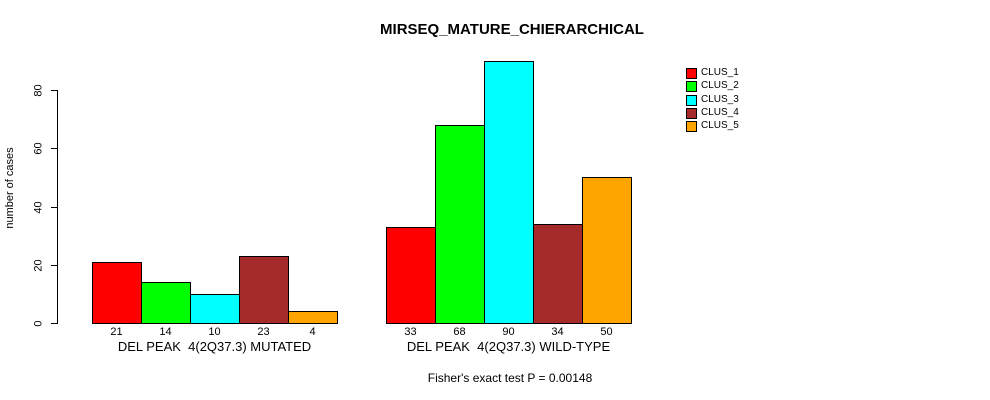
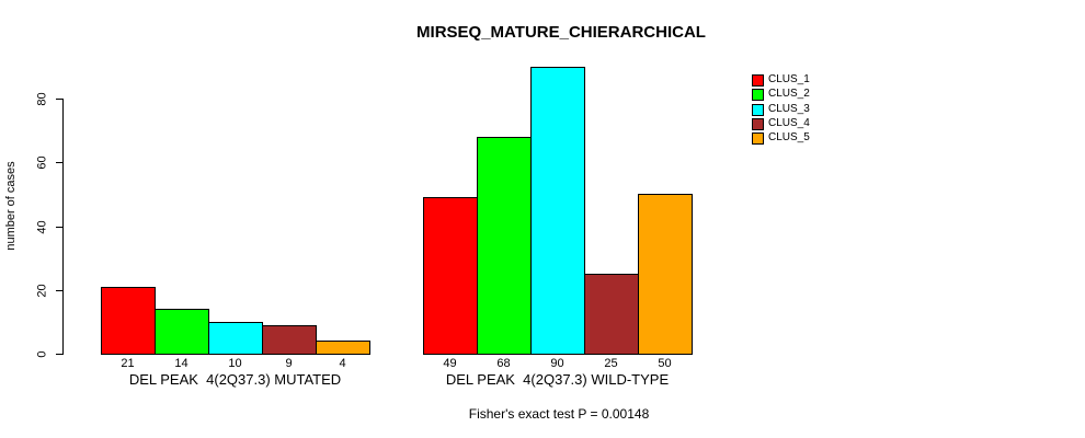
CLUS_4/DEL PEAK 4(2Q37.3) MUTATED: 23 -> 9
CLUS_1/DEL PEAK 4(2Q37.3) WILD-TYPE: 33 -> 49
CLUS_4/DEL PEAK 4(2Q37.3) WILD-TYPE: 34 -> 25
